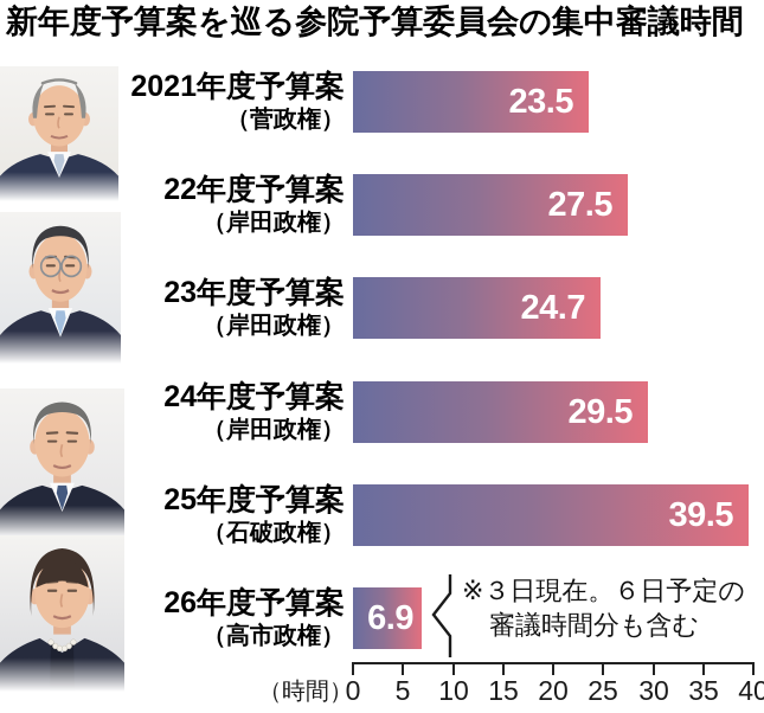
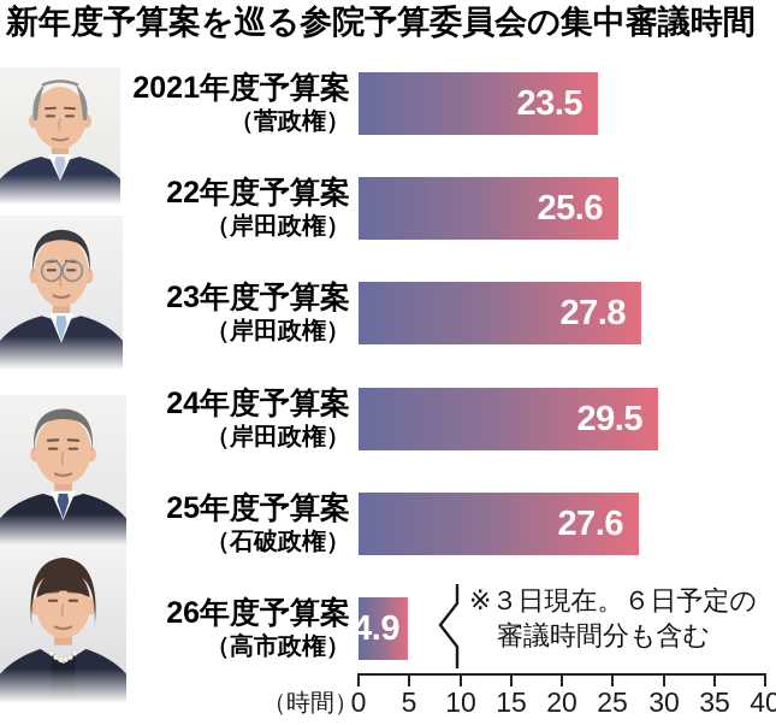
22年度予算案: 27.5 -> 25.6
23年度予算案: 24.7 -> 27.8
25年度予算案: 39.5 -> 27.6
26年度予算案: 6.9 -> 4.9
